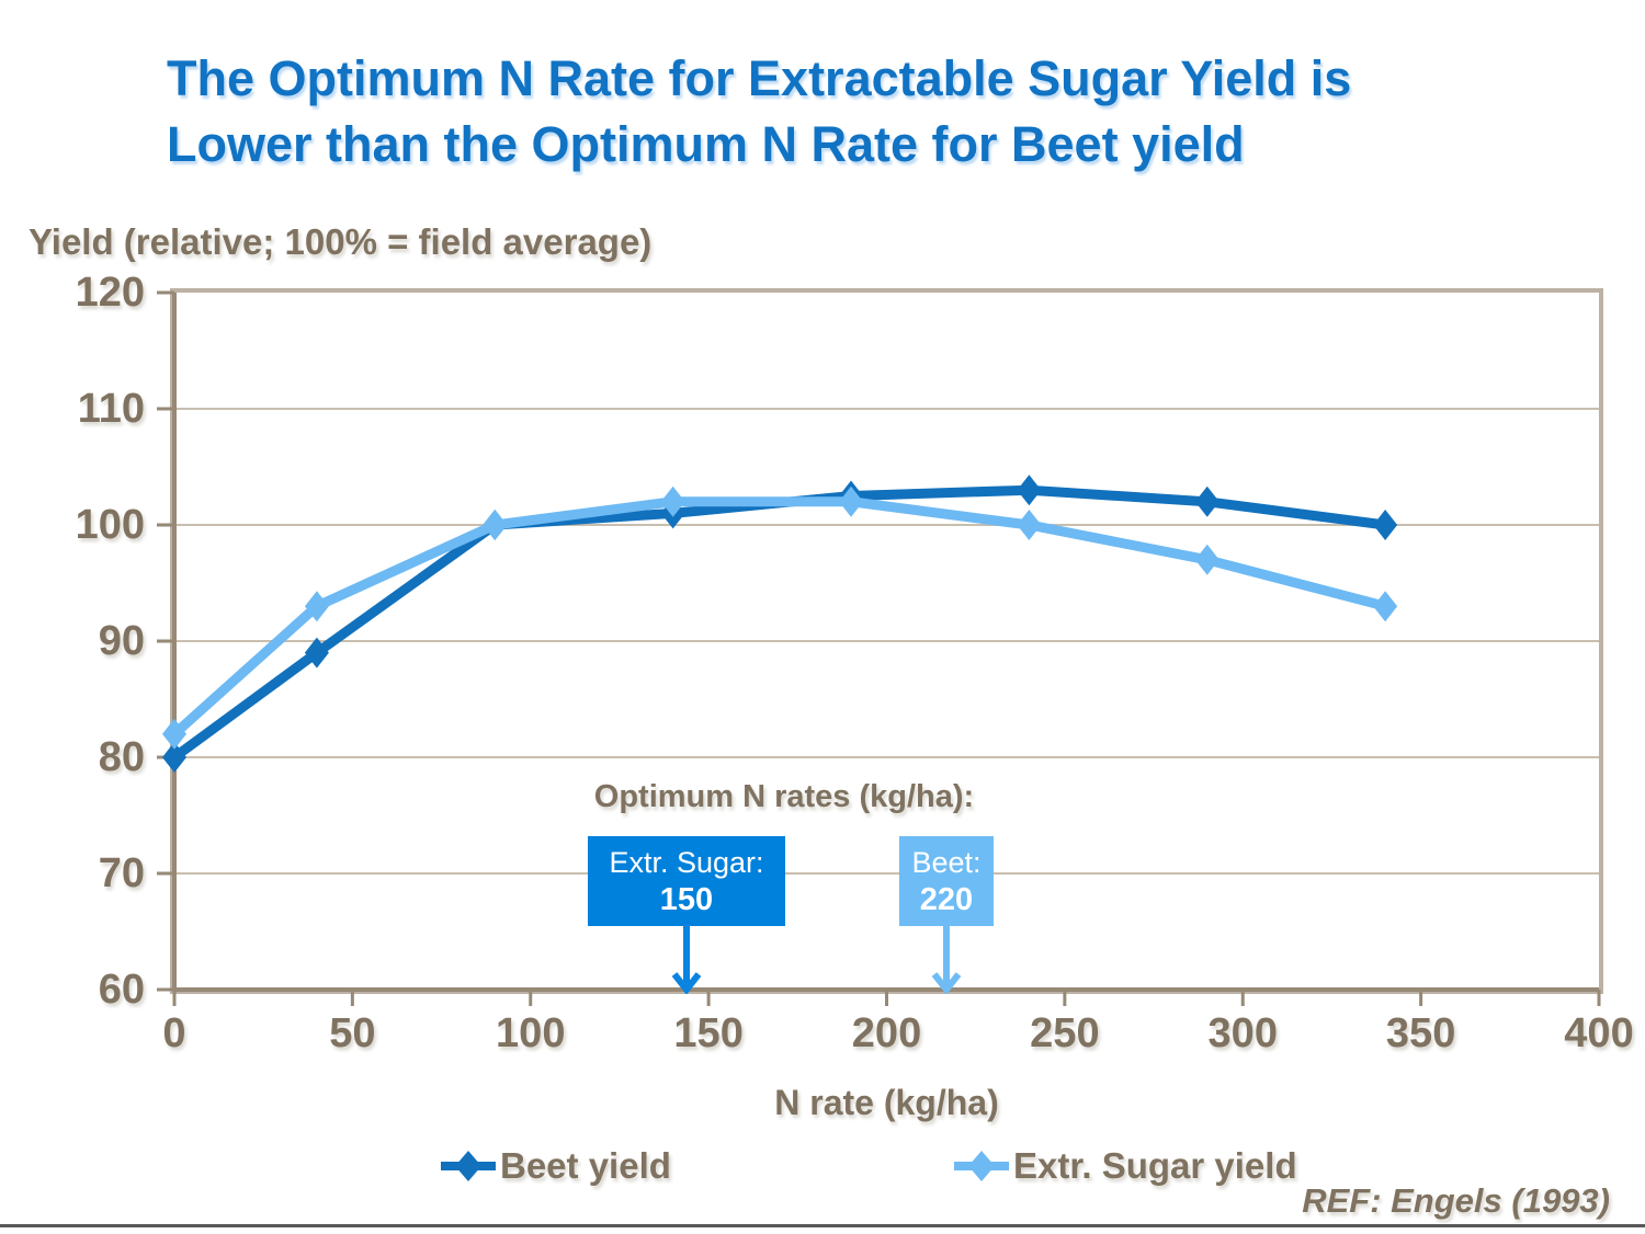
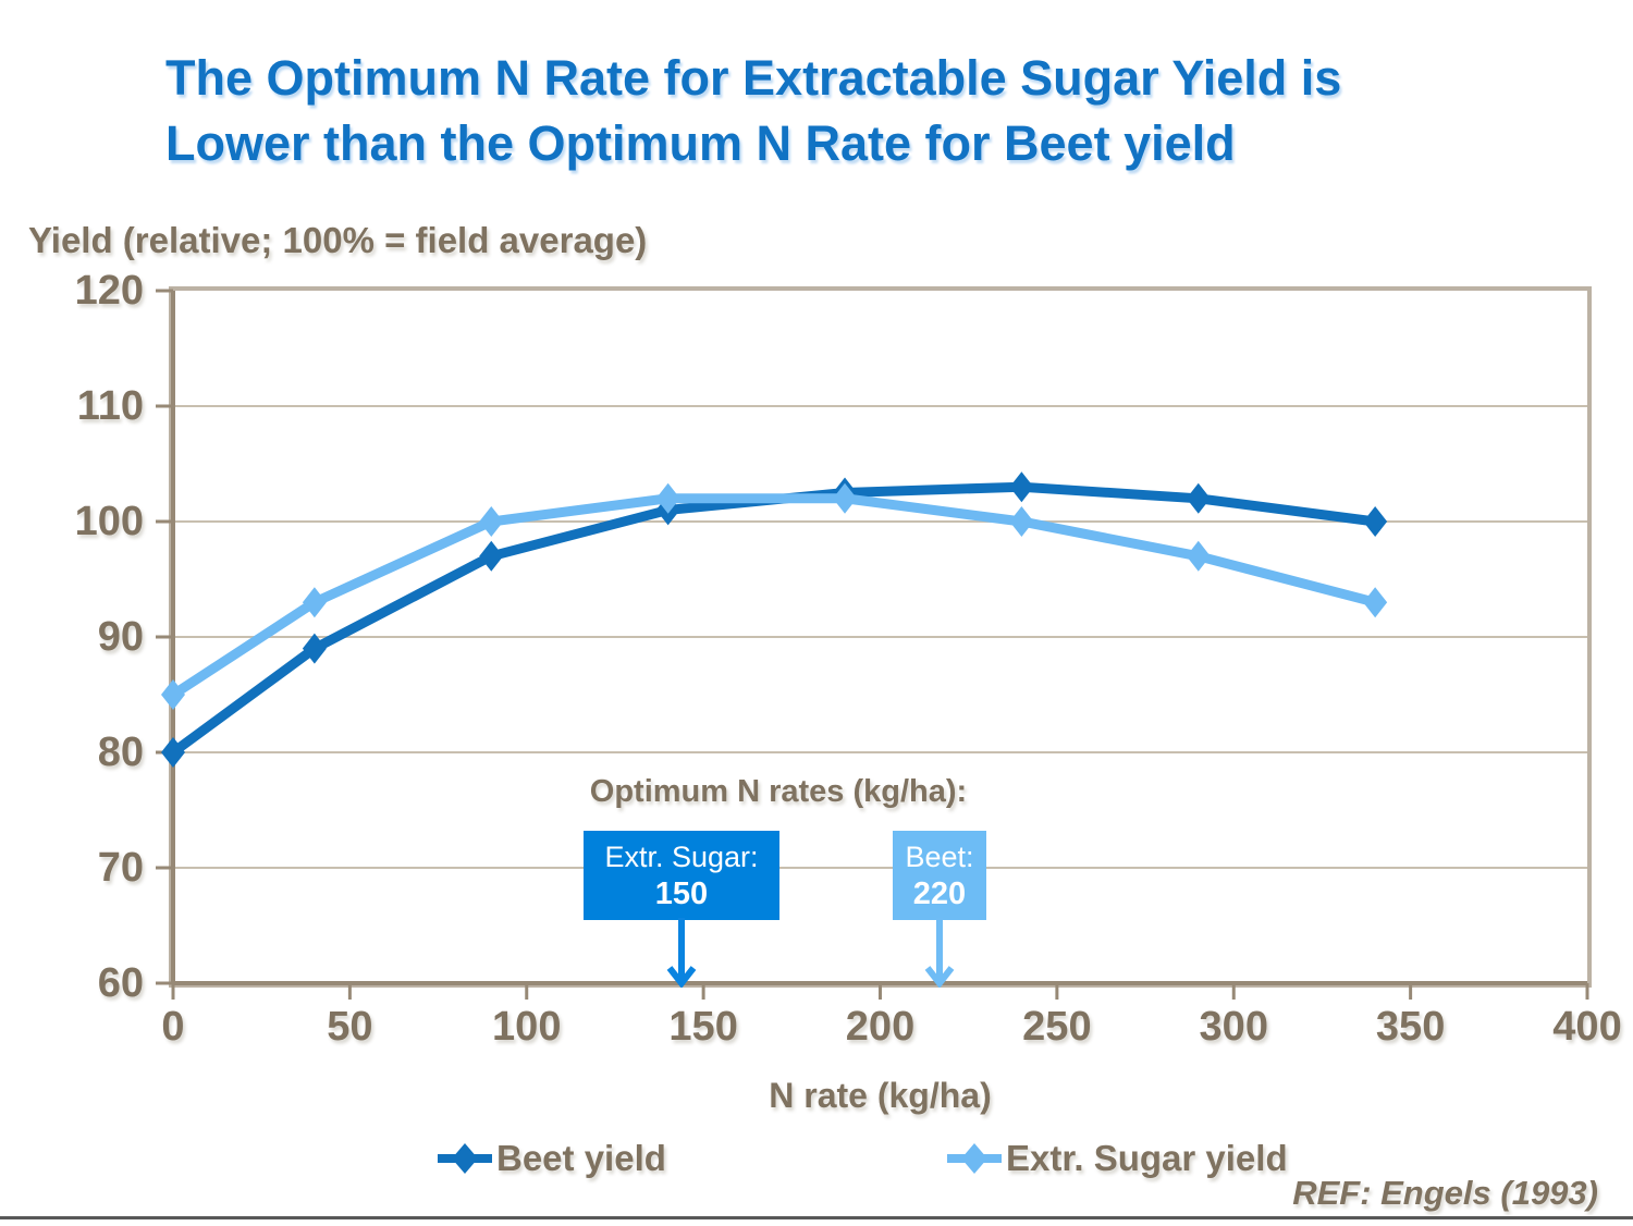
Extr. Sugar yield/0: 82 -> 85
Beet yield/90: 100 -> 97
